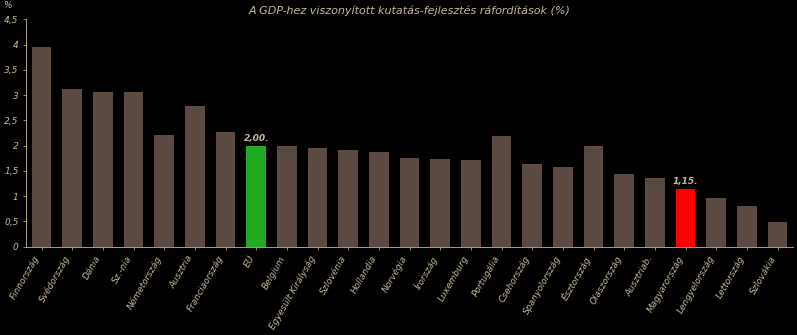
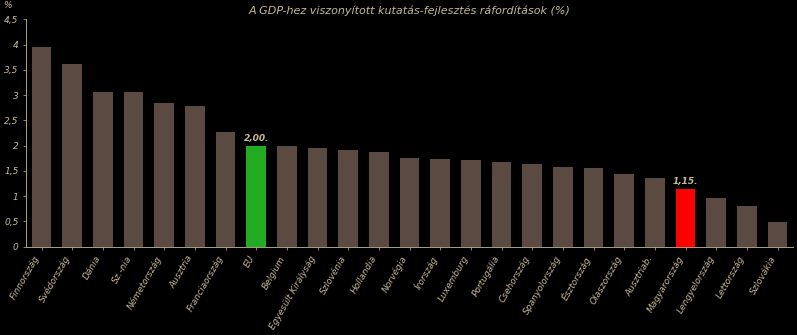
Svédország: 3,12 -> 3,62
Németország: 2,22 -> 2,84
Portugália: 2,20 -> 1,68
Észtország: 2,00 -> 1,56
